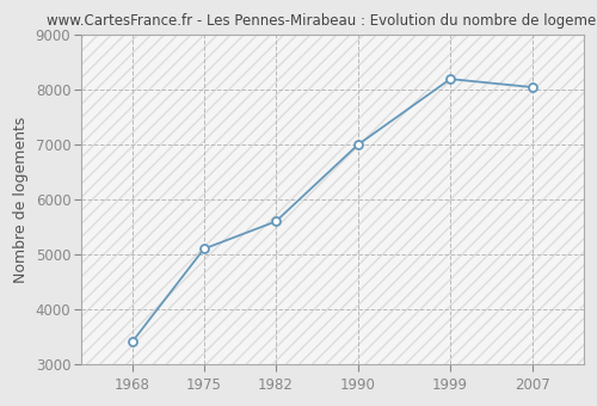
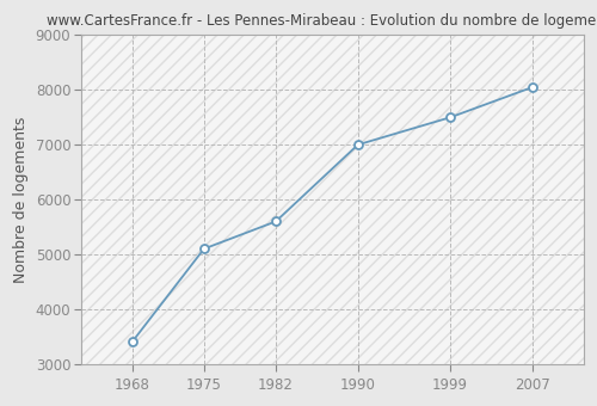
1999: 8200 -> 7500
